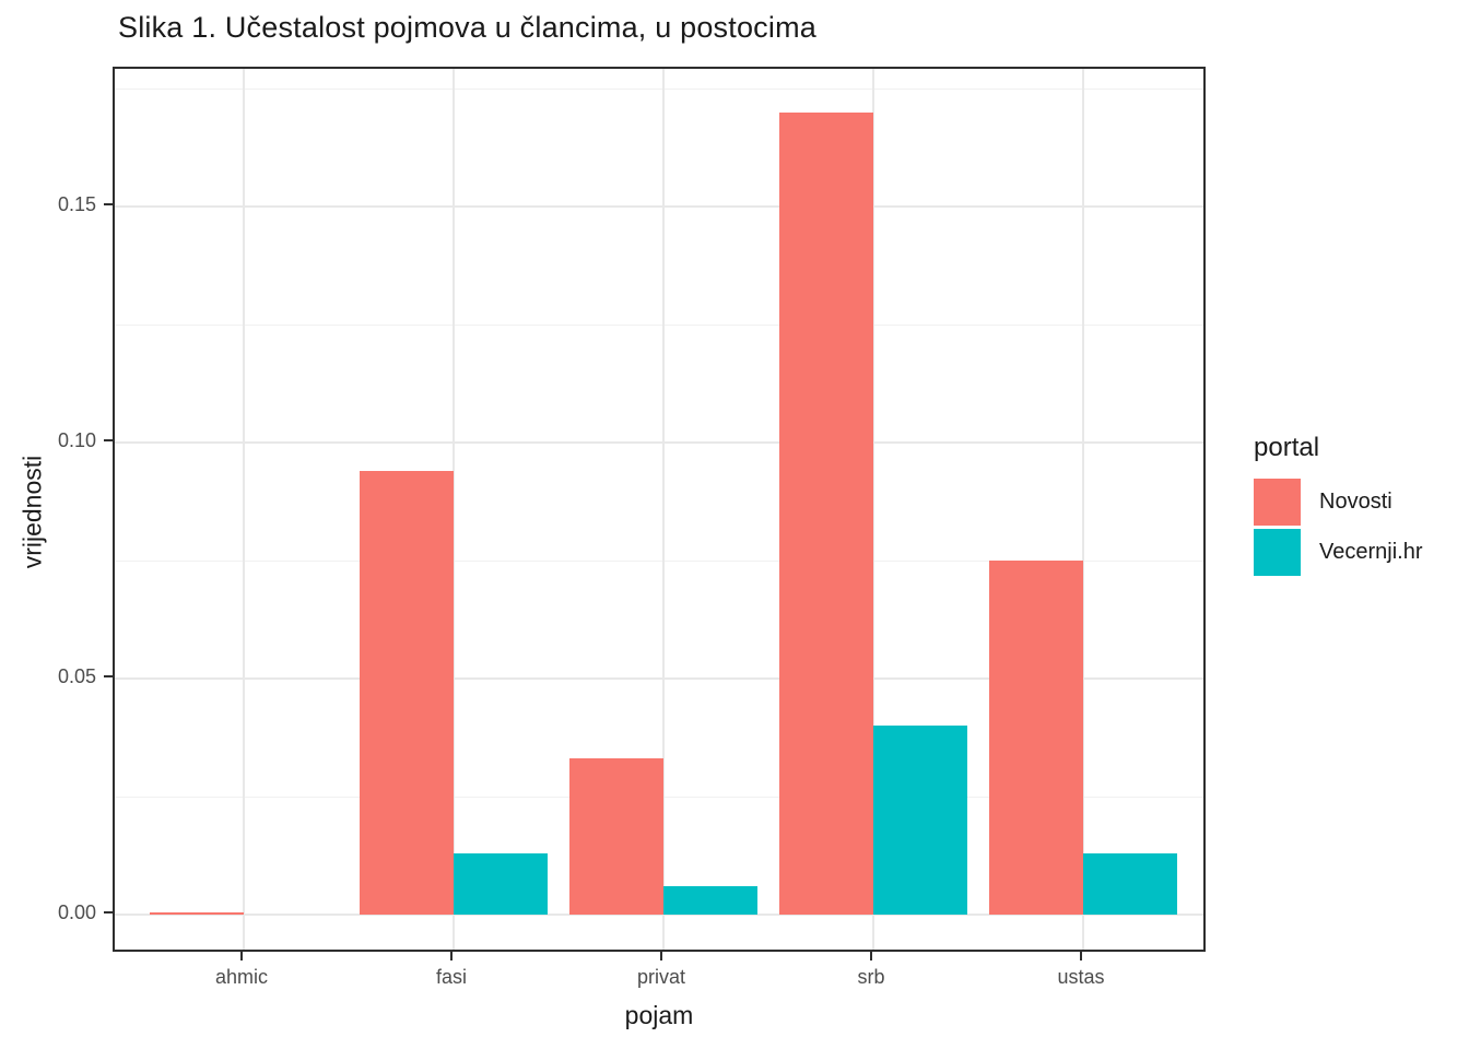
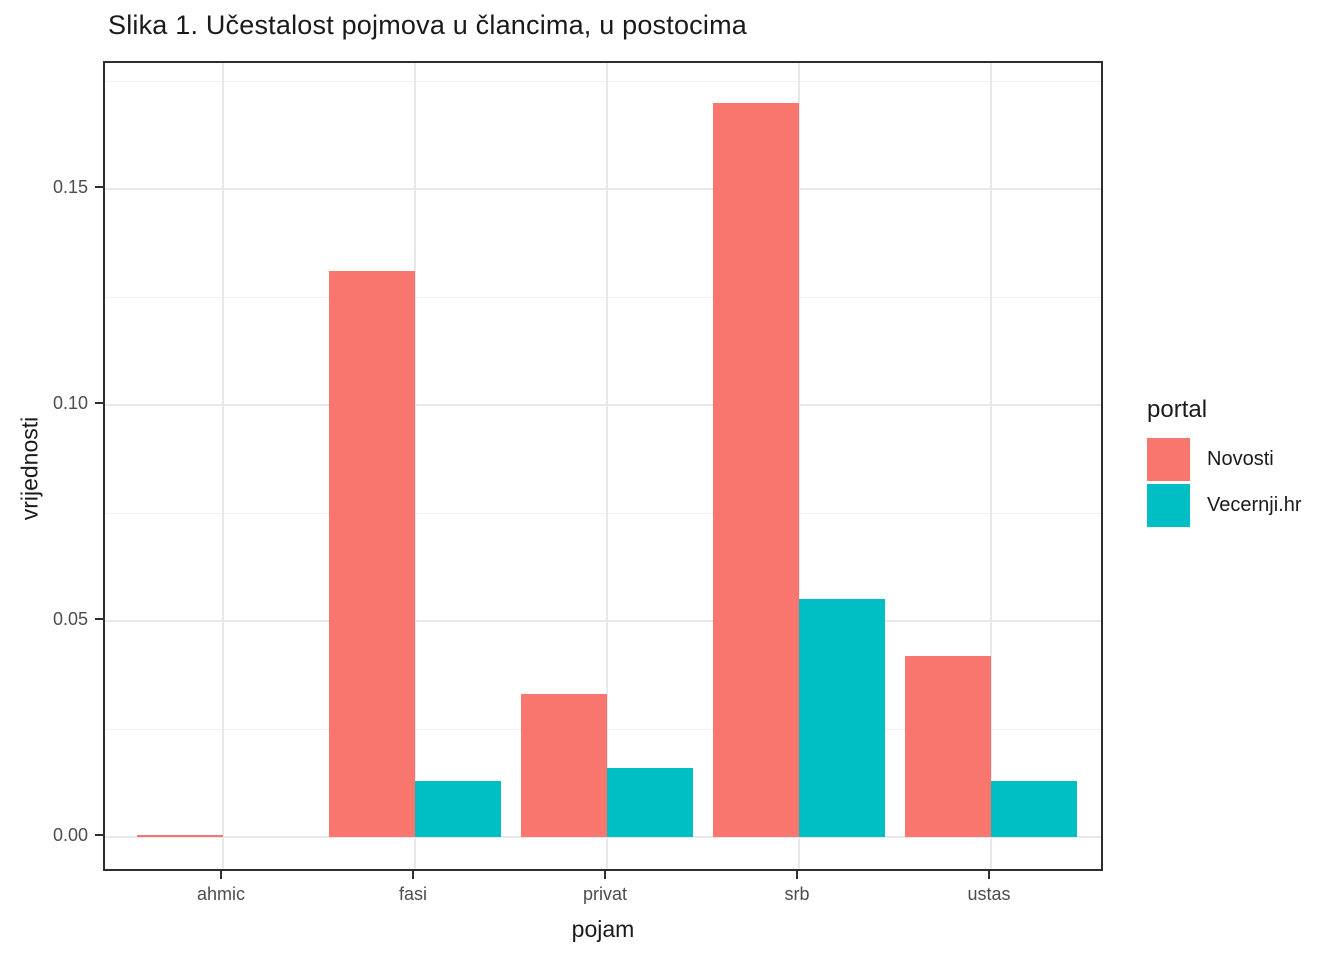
Novosti/fasi: 0.094 -> 0.131
Vecernji.hr/privat: 0.006 -> 0.016
Vecernji.hr/srb: 0.040 -> 0.055
Novosti/ustas: 0.075 -> 0.042
